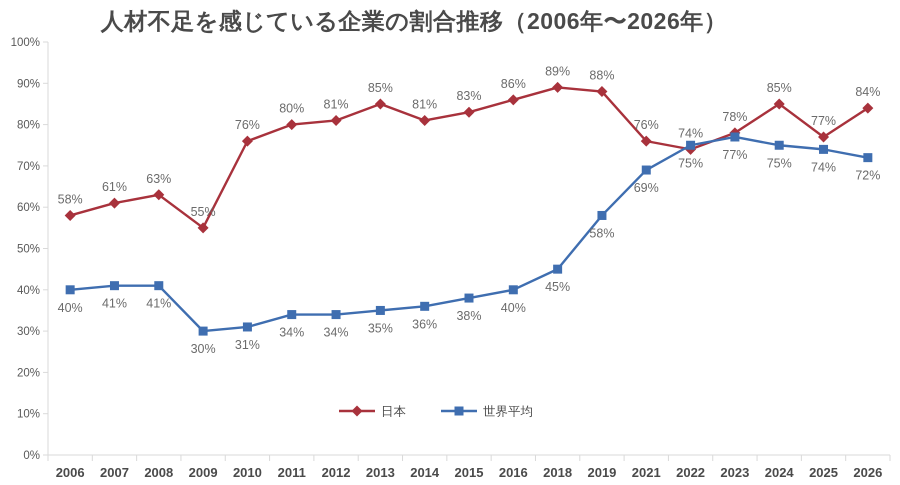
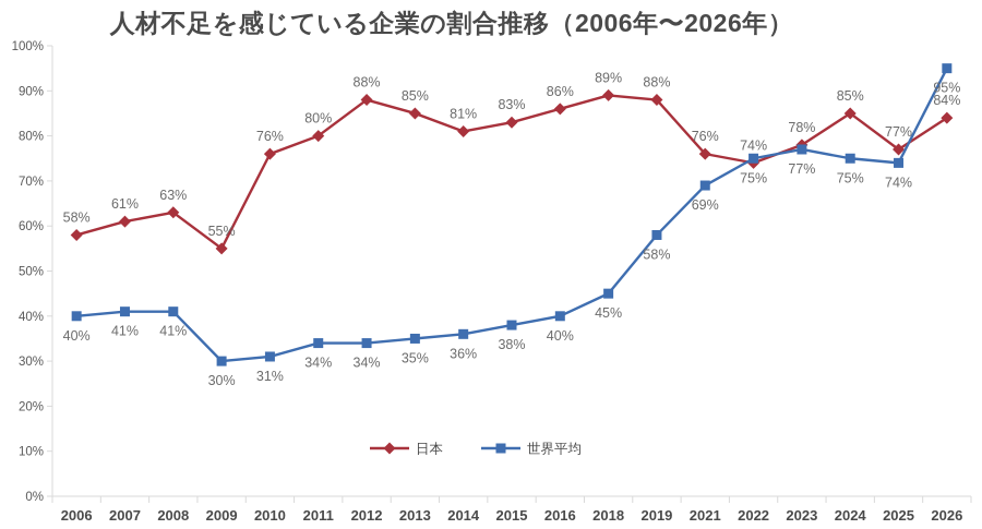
日本/2012: 81% -> 88%
世界平均/2026: 72% -> 95%
